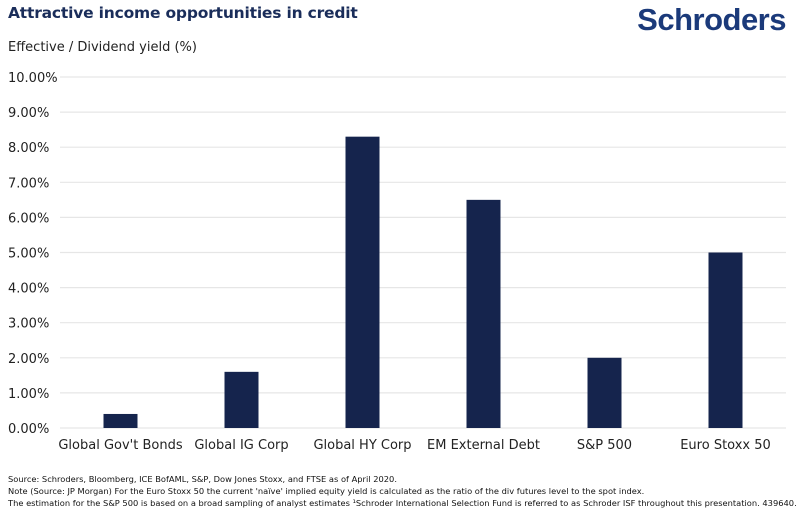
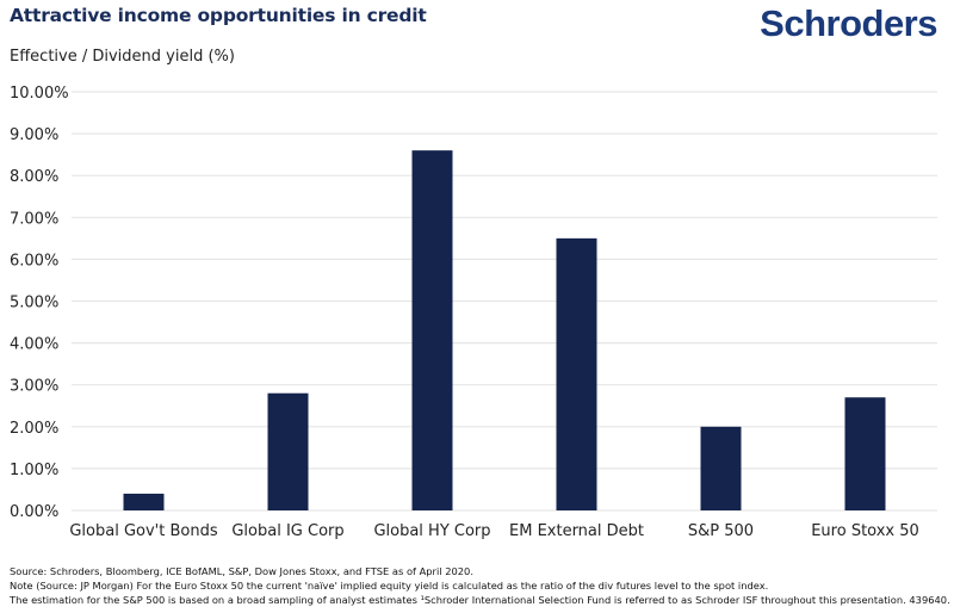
Global IG Corp: 1.6% -> 2.8%
Global HY Corp: 8.3% -> 8.6%
Euro Stoxx 50: 5.0% -> 2.7%
